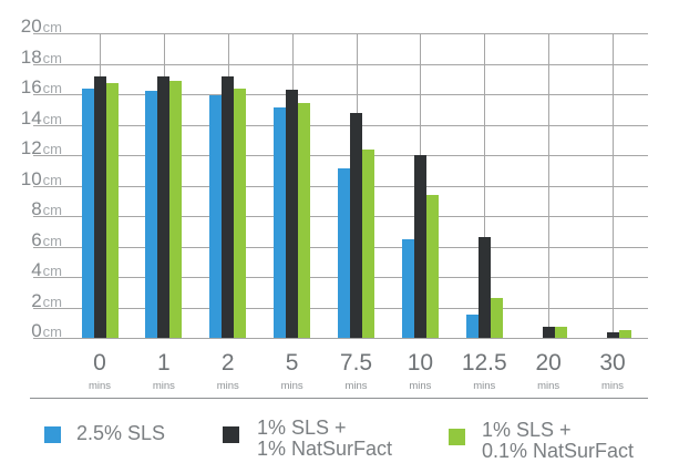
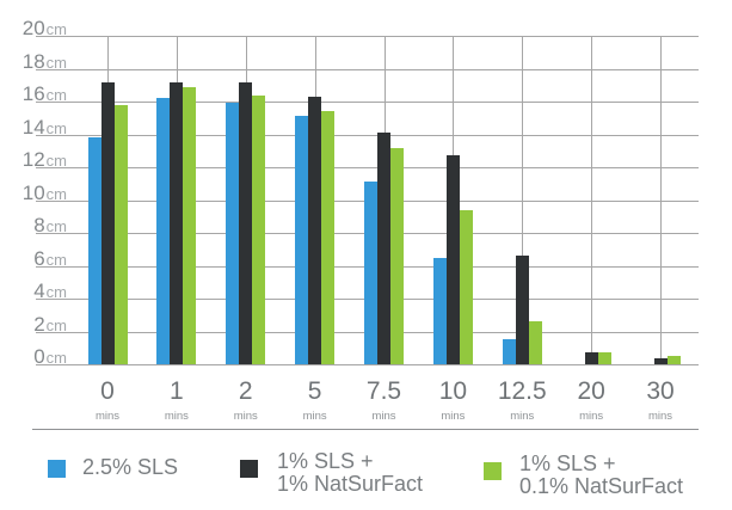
2.5% SLS/0: 16.4 -> 13.8
1% SLS + 0.1% NatSurFact/0: 16.7 -> 15.8
1% SLS + 1% NatSurFact/7.5: 14.8 -> 14.1
1% SLS + 0.1% NatSurFact/7.5: 12.4 -> 13.2
1% SLS + 1% NatSurFact/10: 12.0 -> 12.7
